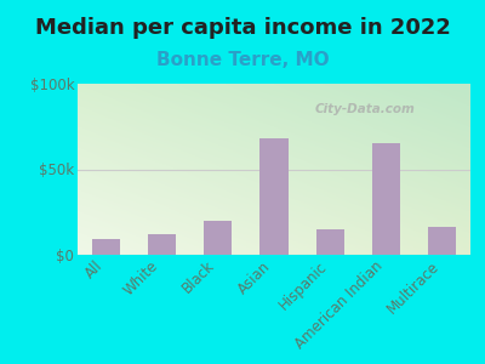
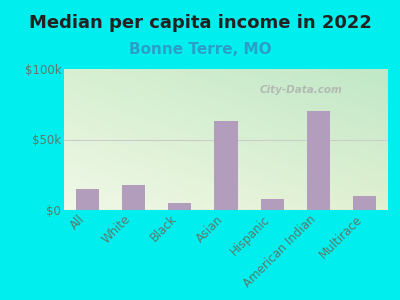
All: $9k -> $15k
White: $12k -> $18k
Black: $20k -> $5k
Asian: $68k -> $63k
Hispanic: $15k -> $8k
American Indian: $65k -> $70k
Multirace: $16k -> $10k
